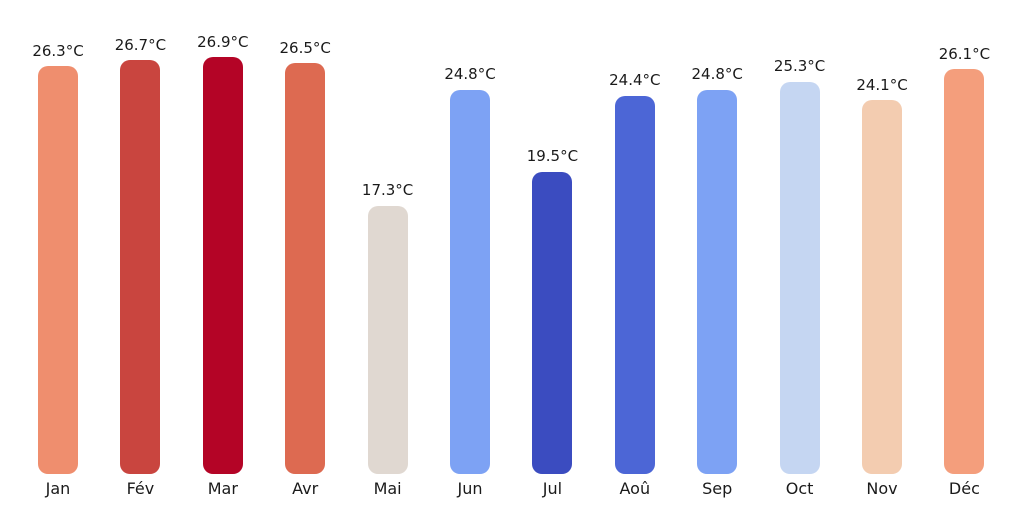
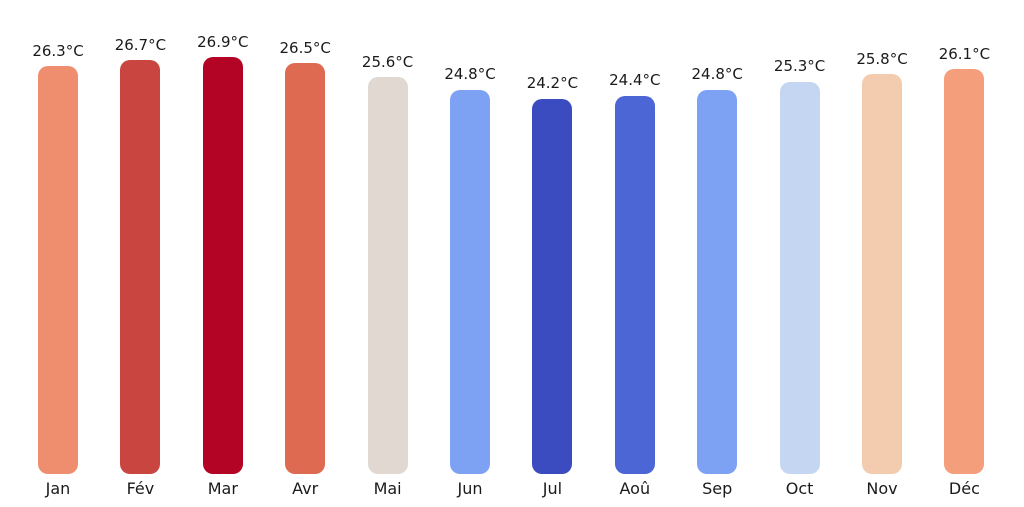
Mai: 17.3°C -> 25.6°C
Jul: 19.5°C -> 24.2°C
Nov: 24.1°C -> 25.8°C
